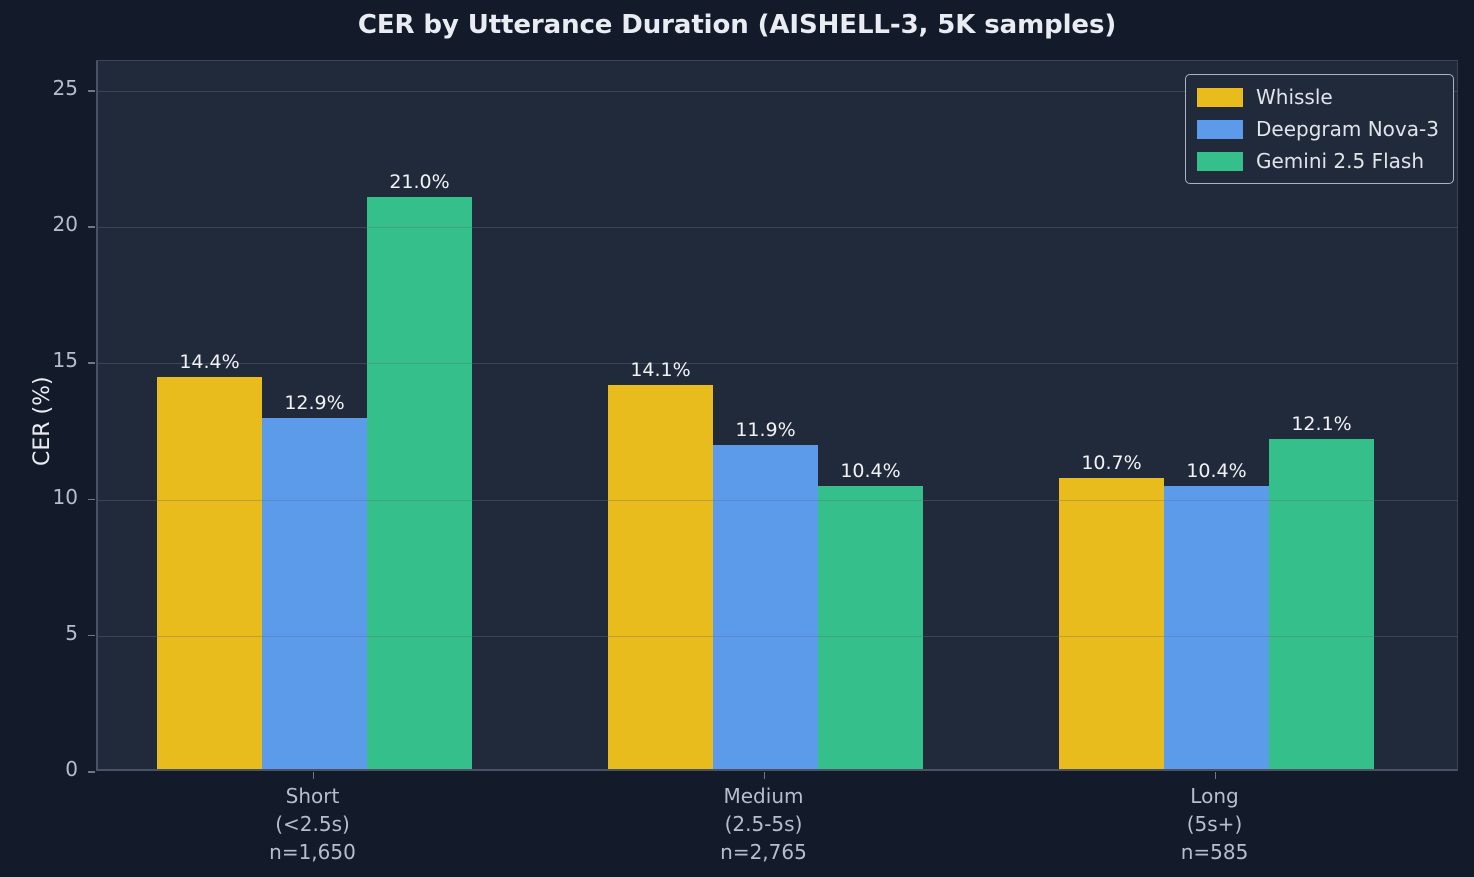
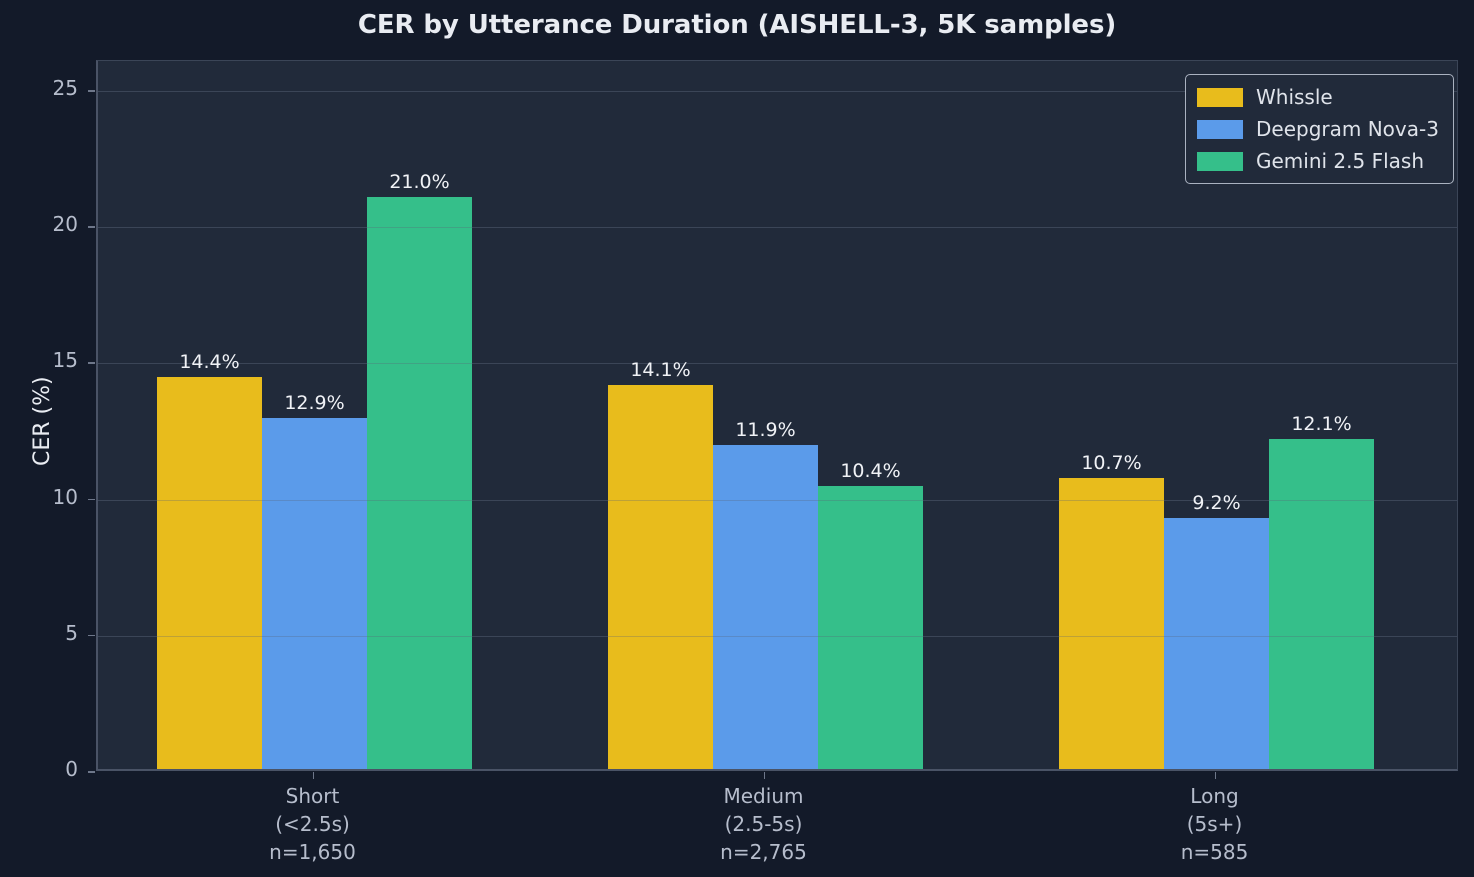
Deepgram Nova-3/Long (5s+) n=585: 10.4% -> 9.2%
